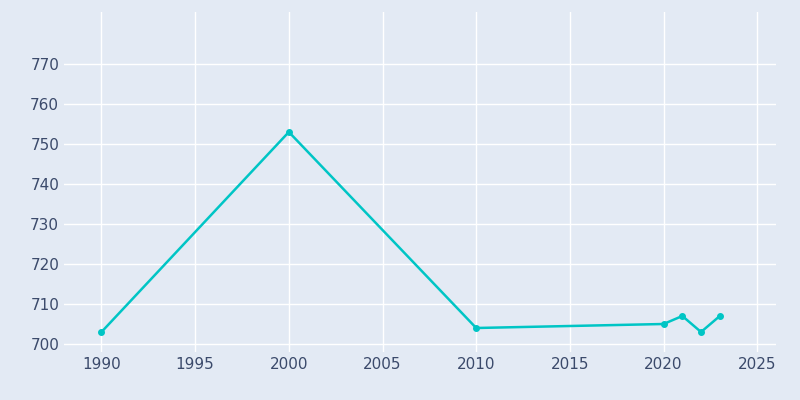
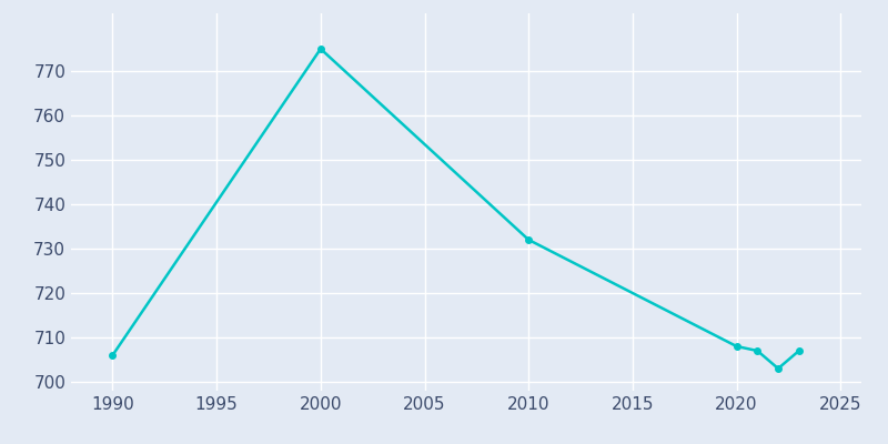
1990: 703 -> 706
2000: 753 -> 775
2010: 704 -> 732
2020: 705 -> 708
